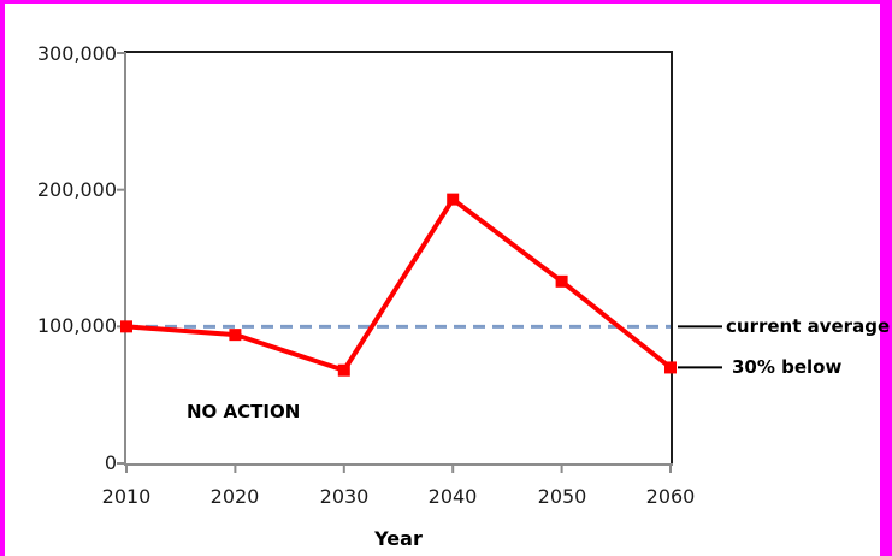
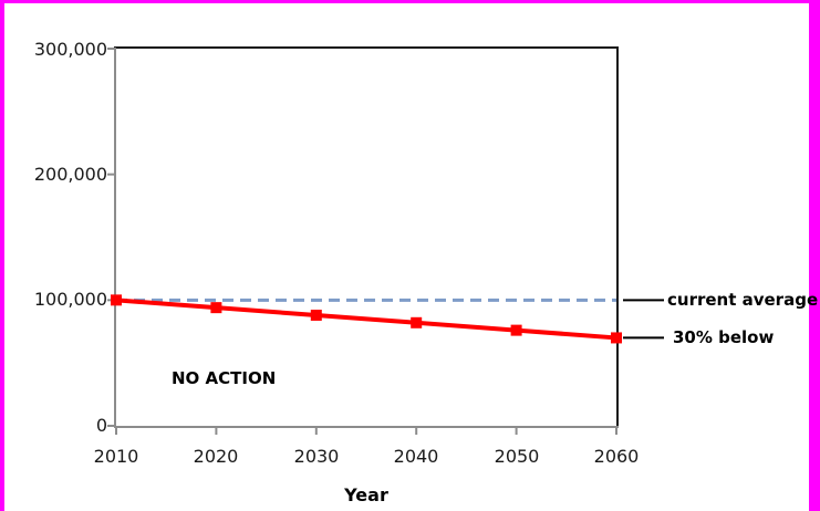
30% below/2030: 68000 -> 88000
30% below/2040: 193000 -> 82000
30% below/2050: 133000 -> 76000
